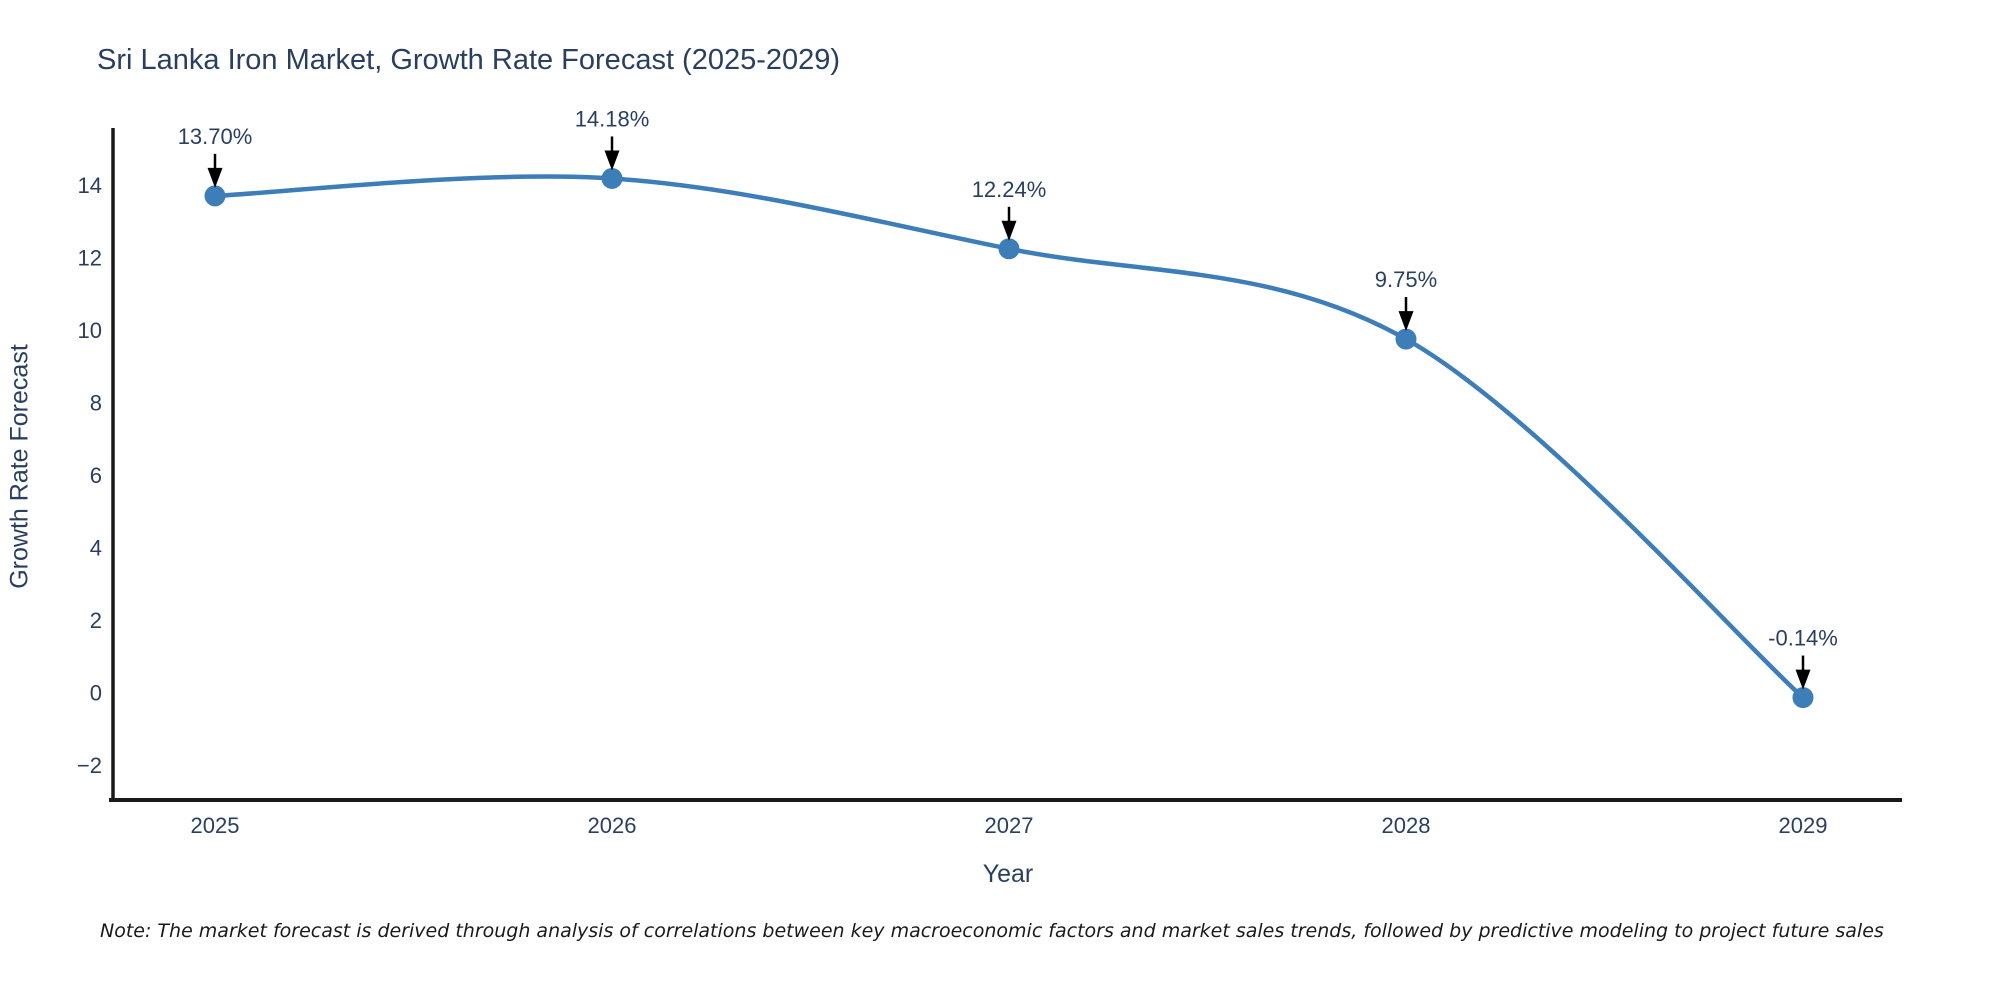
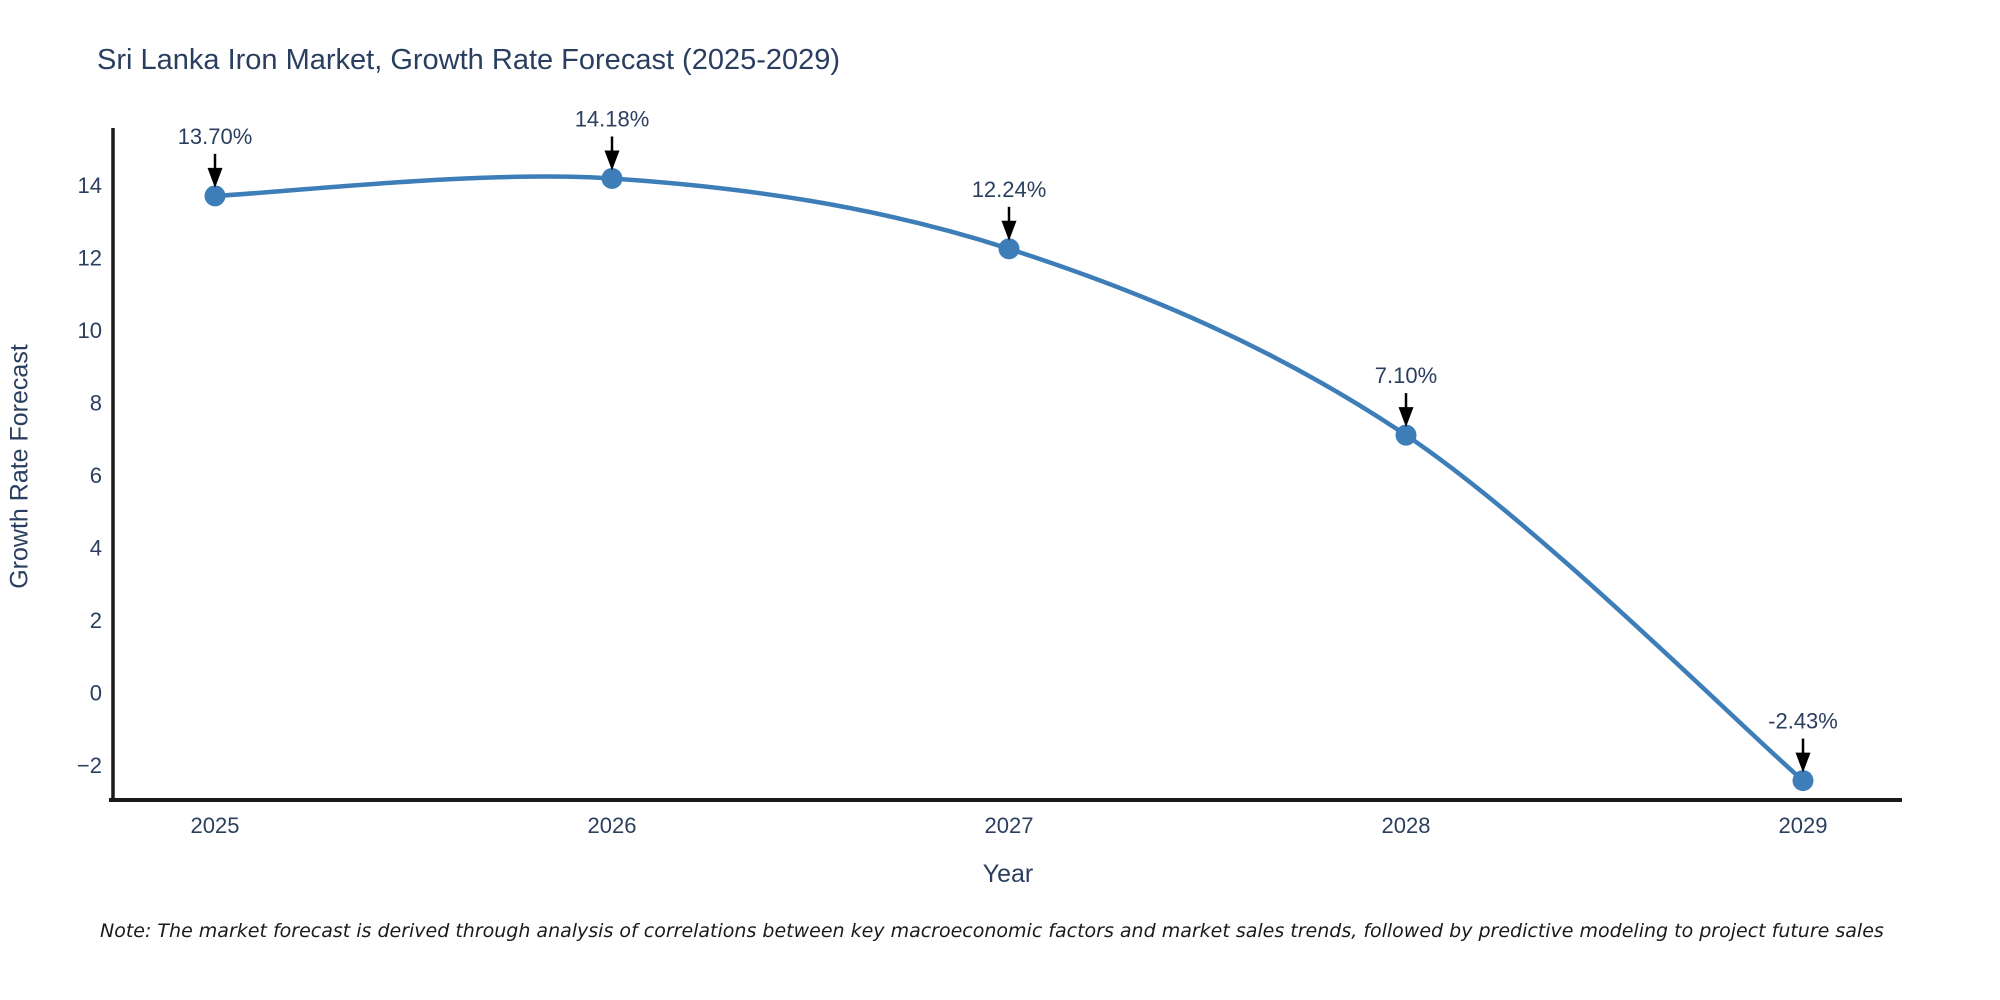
2028: 9.75% -> 7.10%
2029: -0.14% -> -2.43%
